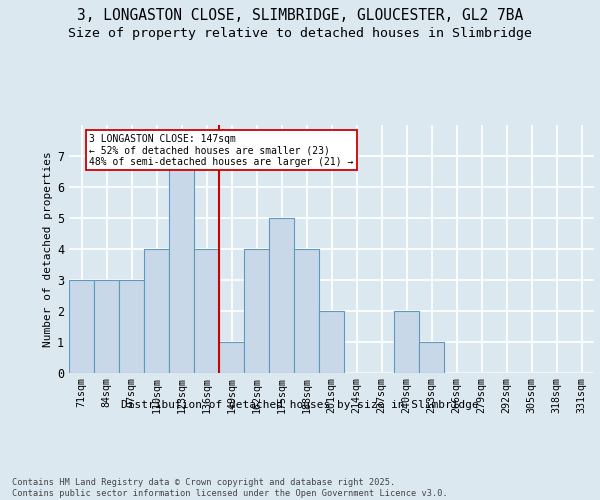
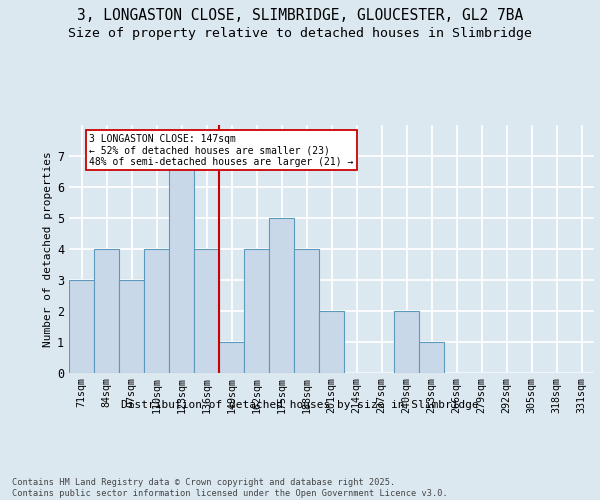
84sqm: 3 -> 4
